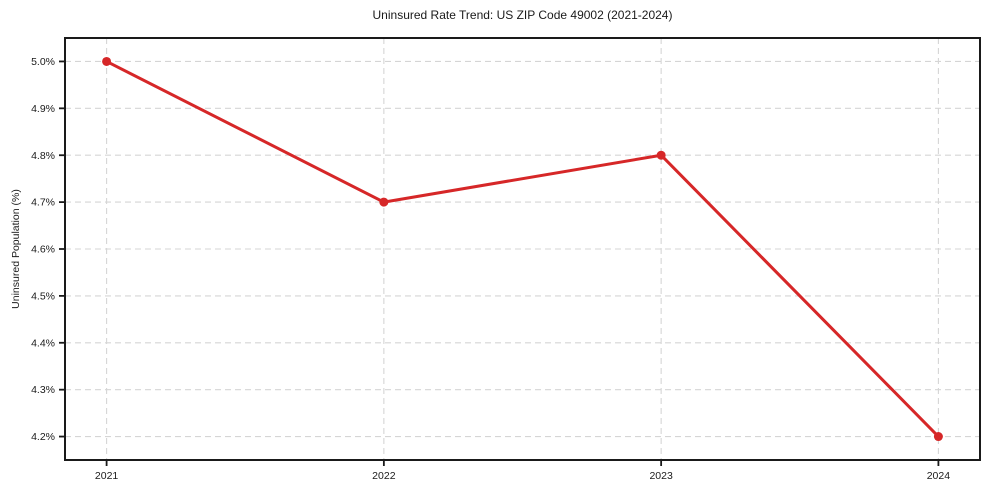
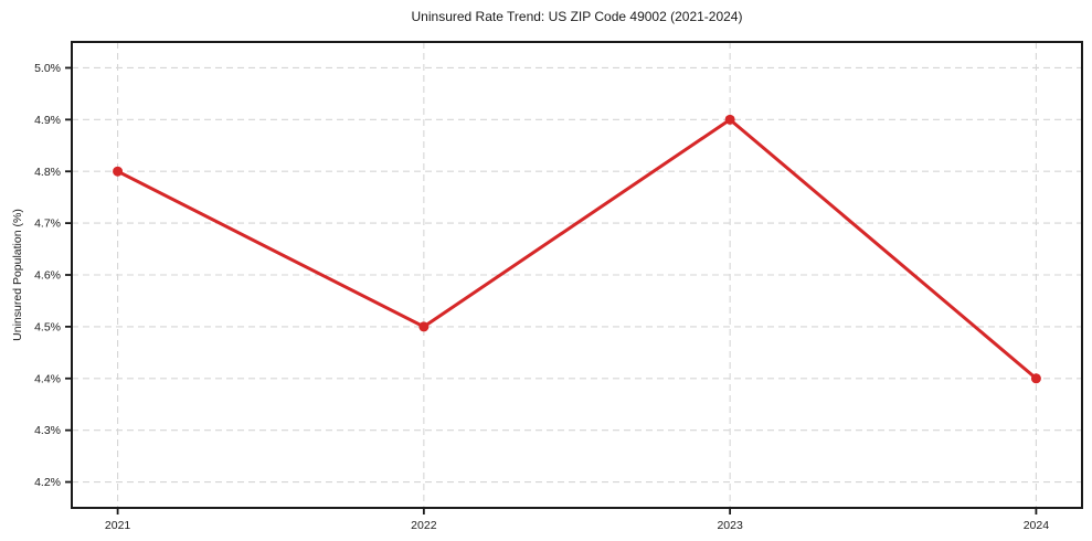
2021: 5.0% -> 4.8%
2022: 4.7% -> 4.5%
2023: 4.8% -> 4.9%
2024: 4.2% -> 4.4%
